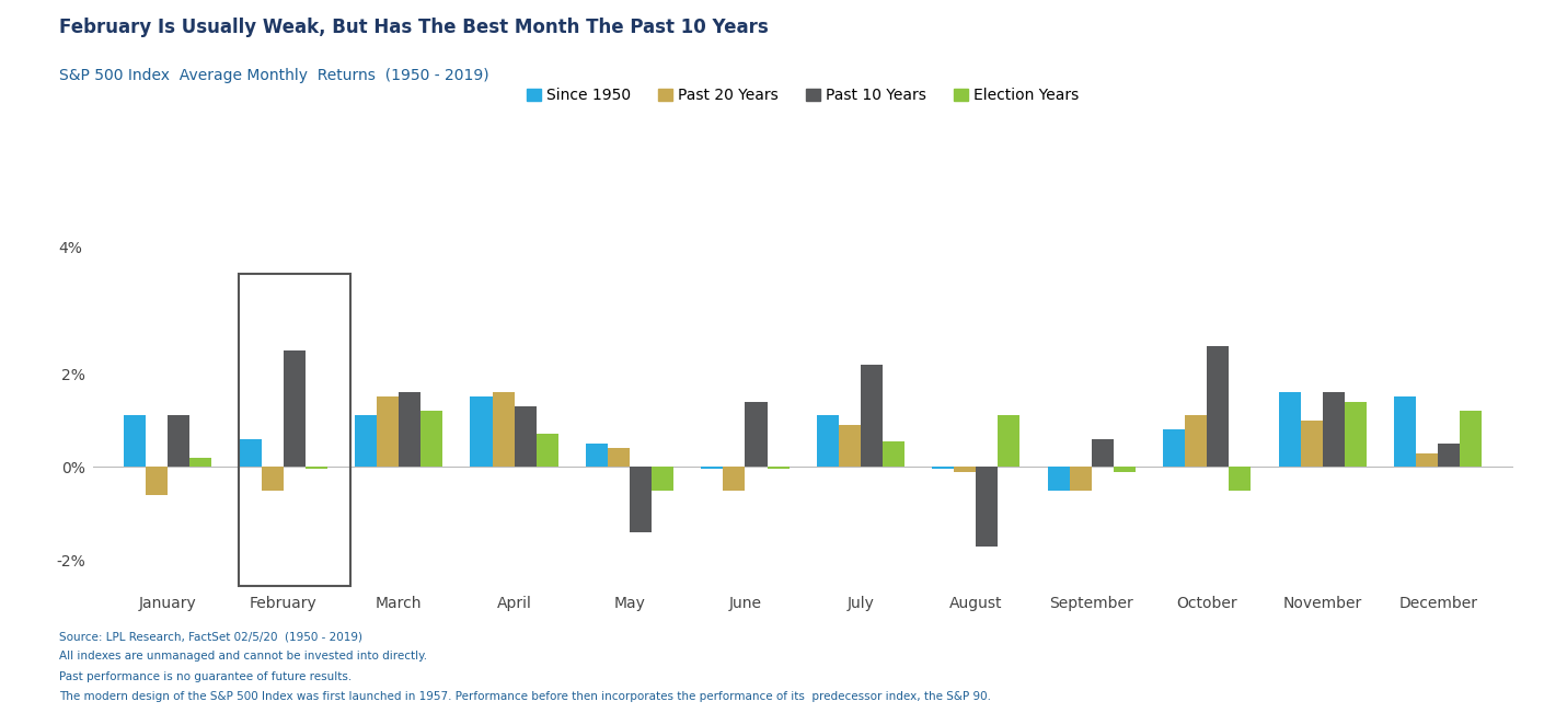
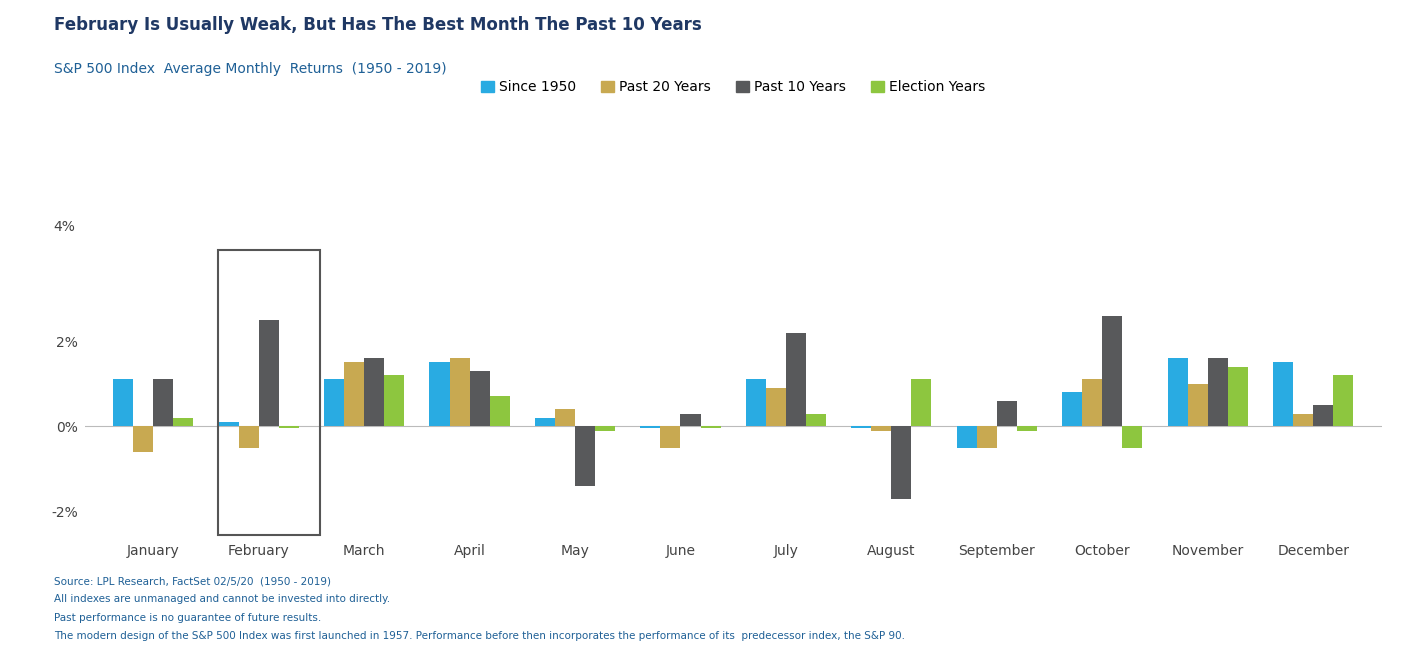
Since 1950/February: 0.60% -> 0.10%
Since 1950/May: 0.50% -> 0.20%
Election Years/May: -0.50% -> -0.10%
Past 10 Years/June: 1.4% -> 0.3%
Election Years/July: 0.55% -> 0.30%
